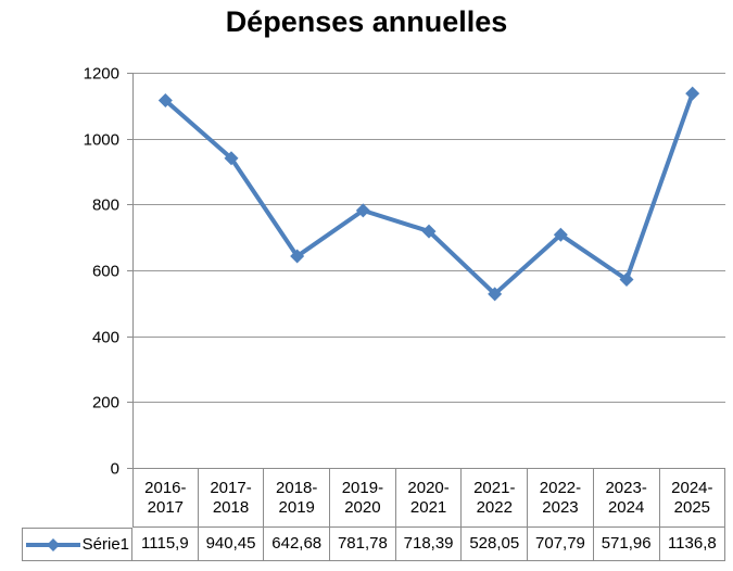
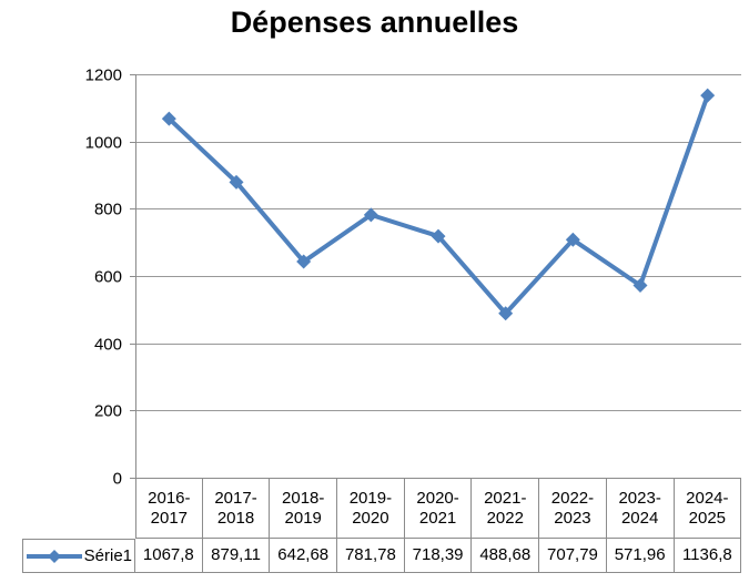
2016-2017: 1115,9 -> 1067,8
2017-2018: 940,45 -> 879,11
2021-2022: 528,05 -> 488,68
